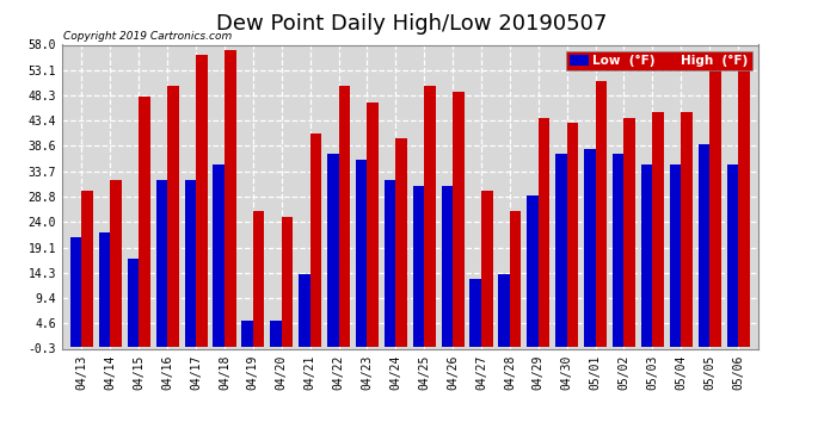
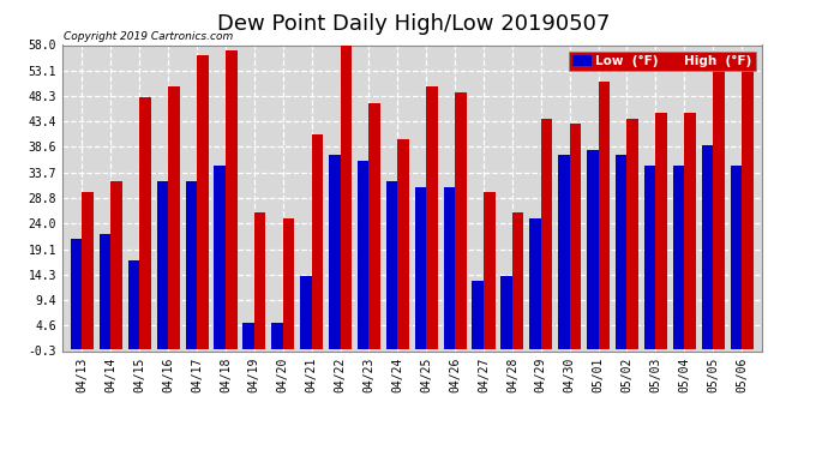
High (°F)/04/22: 50 -> 58
Low (°F)/04/29: 29 -> 25
